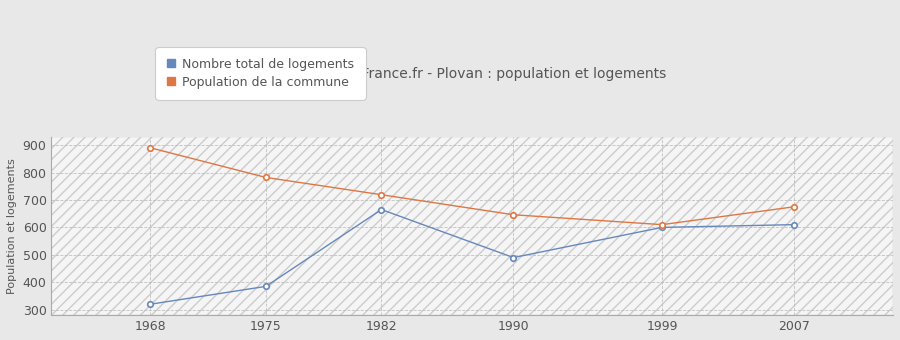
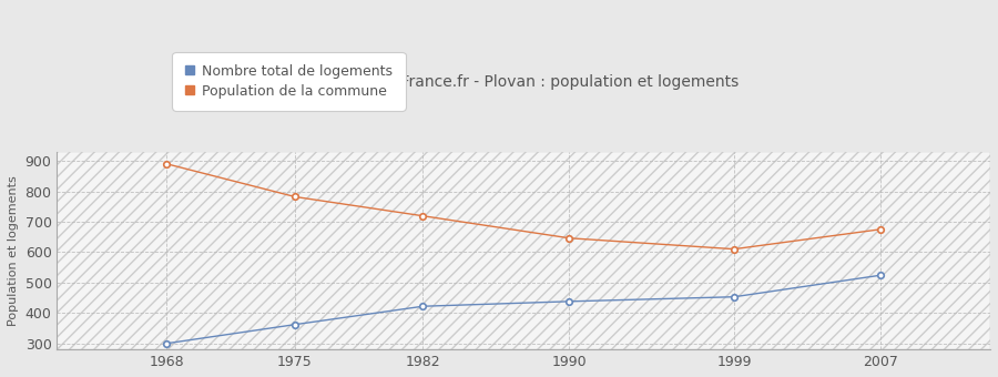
Nombre total de logements/1968: 320 -> 300
Nombre total de logements/1975: 385 -> 362
Nombre total de logements/1982: 665 -> 422
Nombre total de logements/1990: 490 -> 438
Nombre total de logements/1999: 600 -> 453
Nombre total de logements/2007: 610 -> 524
